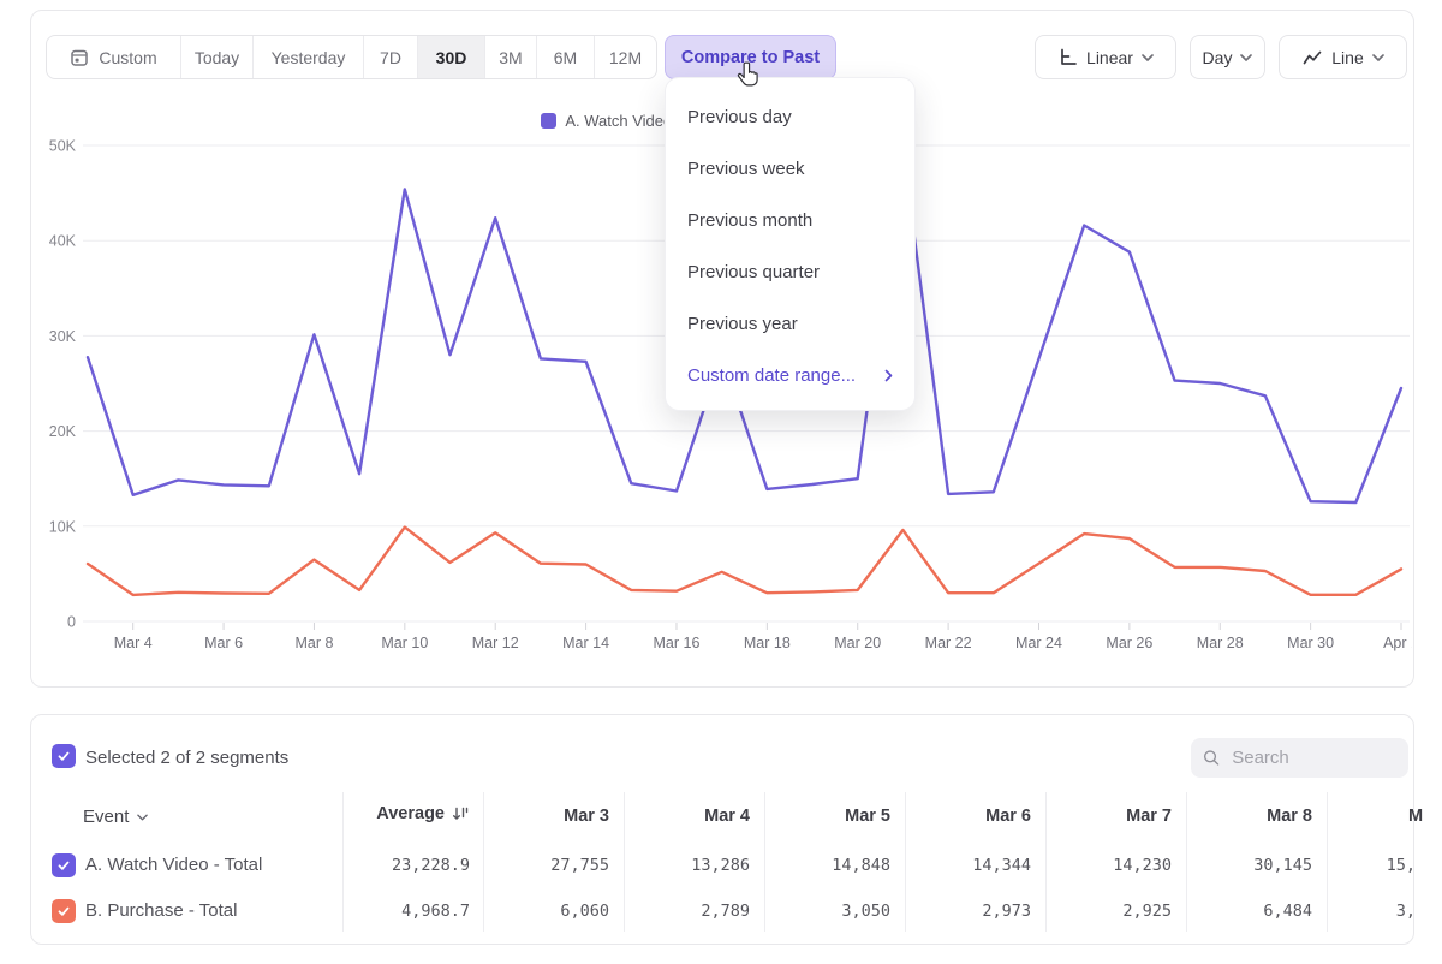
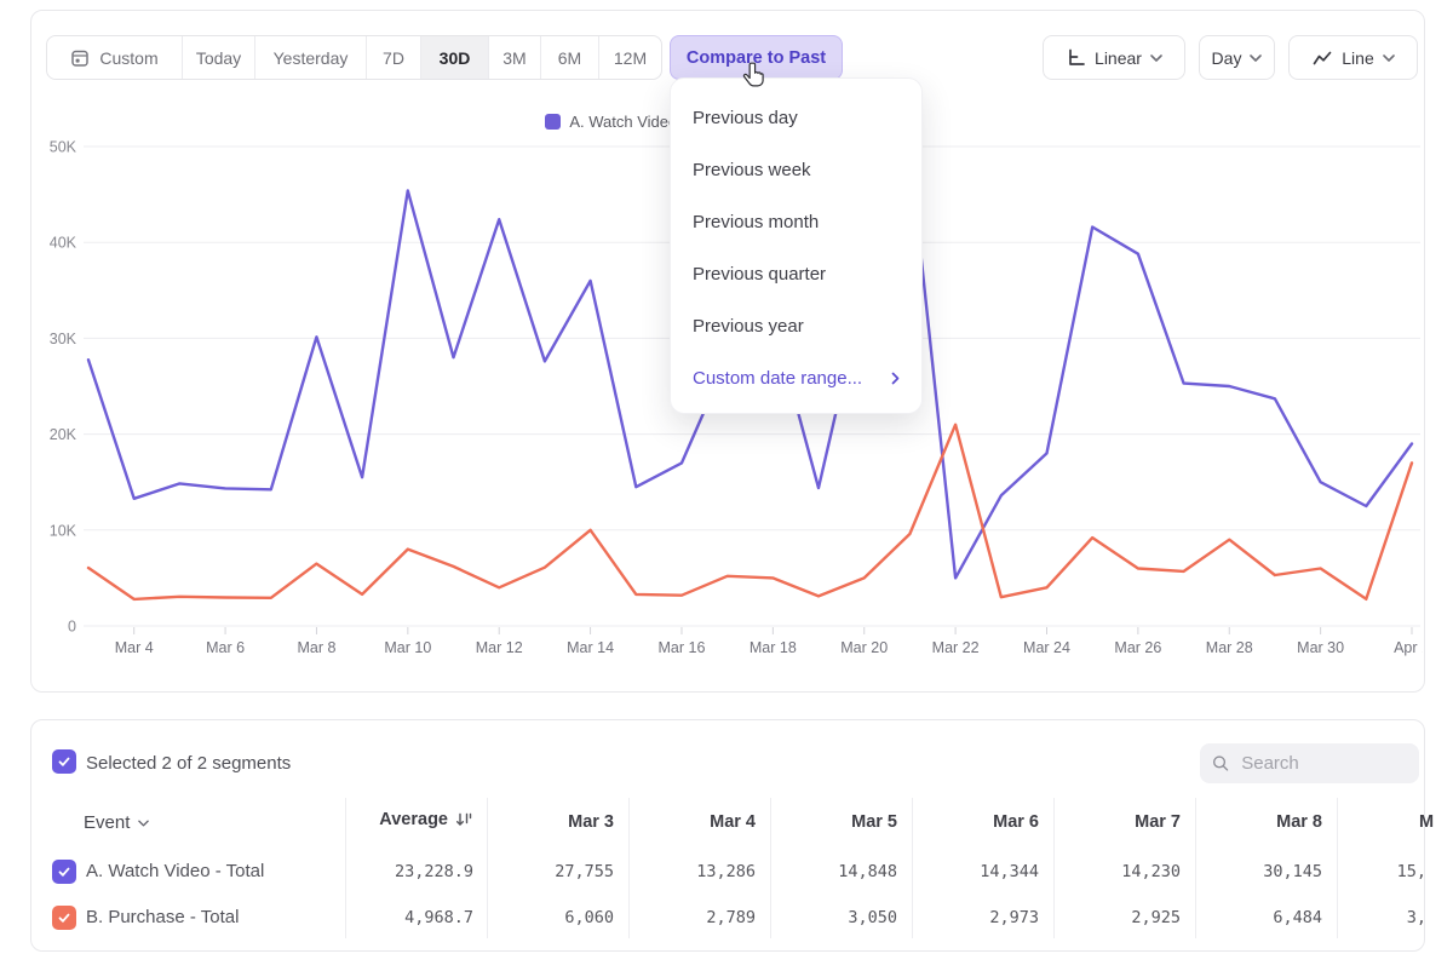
B. Purchase - Total/Mar 10: 10K -> 8K
B. Purchase - Total/Mar 12: 9K -> 4K
A. Watch Video - Total/Mar 14: 27K -> 36K
B. Purchase - Total/Mar 14: 6K -> 10K
A. Watch Video - Total/Mar 16: 14K -> 17K
A. Watch Video - Total/Mar 18: 14K -> 32K
B. Purchase - Total/Mar 18: 3K -> 5K
A. Watch Video - Total/Mar 20: 15K -> 35K
B. Purchase - Total/Mar 20: 3K -> 5K
A. Watch Video - Total/Mar 22: 13K -> 5K
B. Purchase - Total/Mar 22: 3K -> 21K
A. Watch Video - Total/Mar 24: 28K -> 18K
B. Purchase - Total/Mar 24: 6K -> 4K
B. Purchase - Total/Mar 26: 9K -> 6K
B. Purchase - Total/Mar 28: 6K -> 9K
A. Watch Video - Total/Mar 30: 13K -> 15K
B. Purchase - Total/Mar 30: 3K -> 6K
A. Watch Video - Total/Apr 1: 24K -> 19K
B. Purchase - Total/Apr 1: 6K -> 17K
